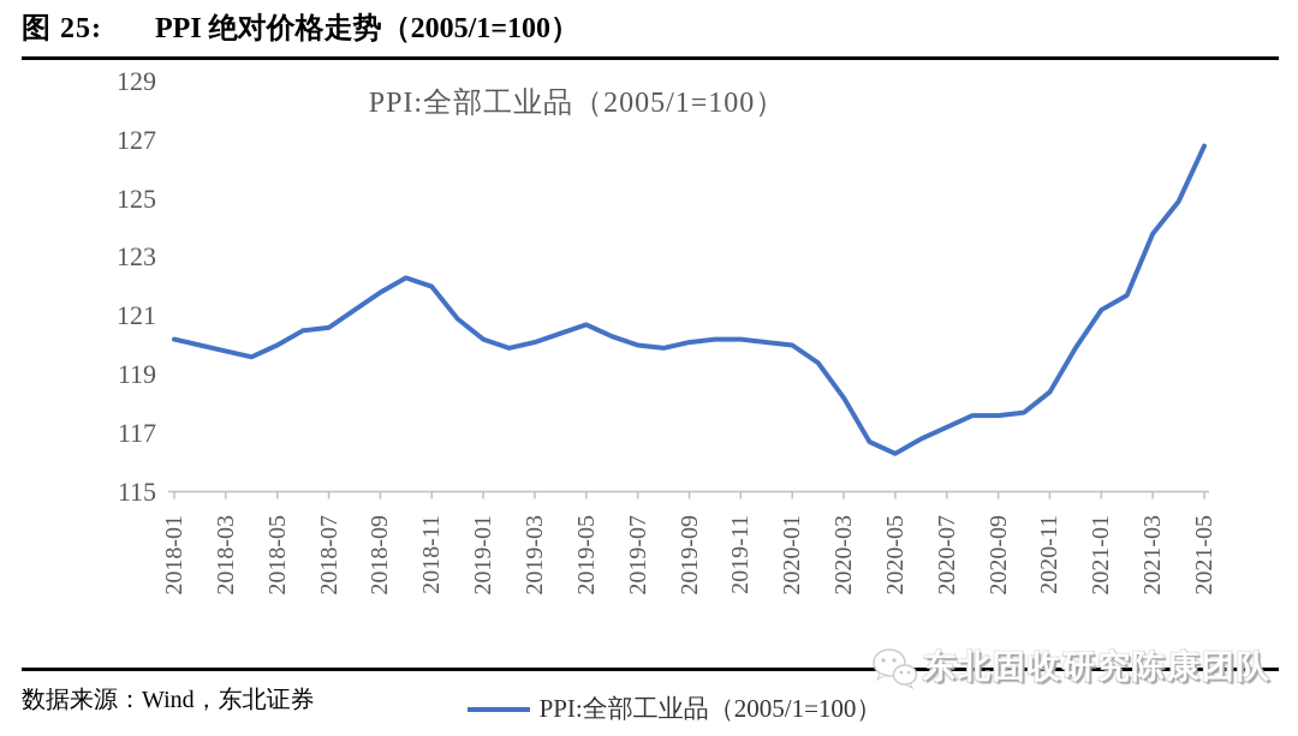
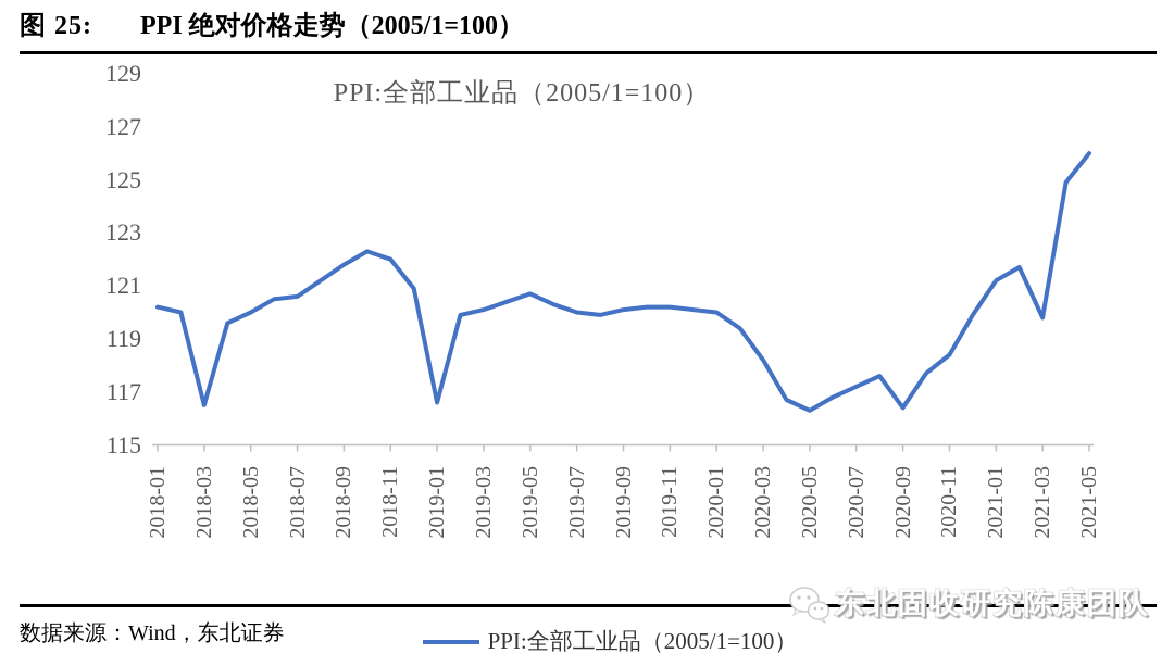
2018-03: 119.8 -> 116.5
2019-01: 120.2 -> 116.6
2020-09: 117.6 -> 116.4
2021-03: 123.8 -> 119.8
2021-05: 126.8 -> 126.0
